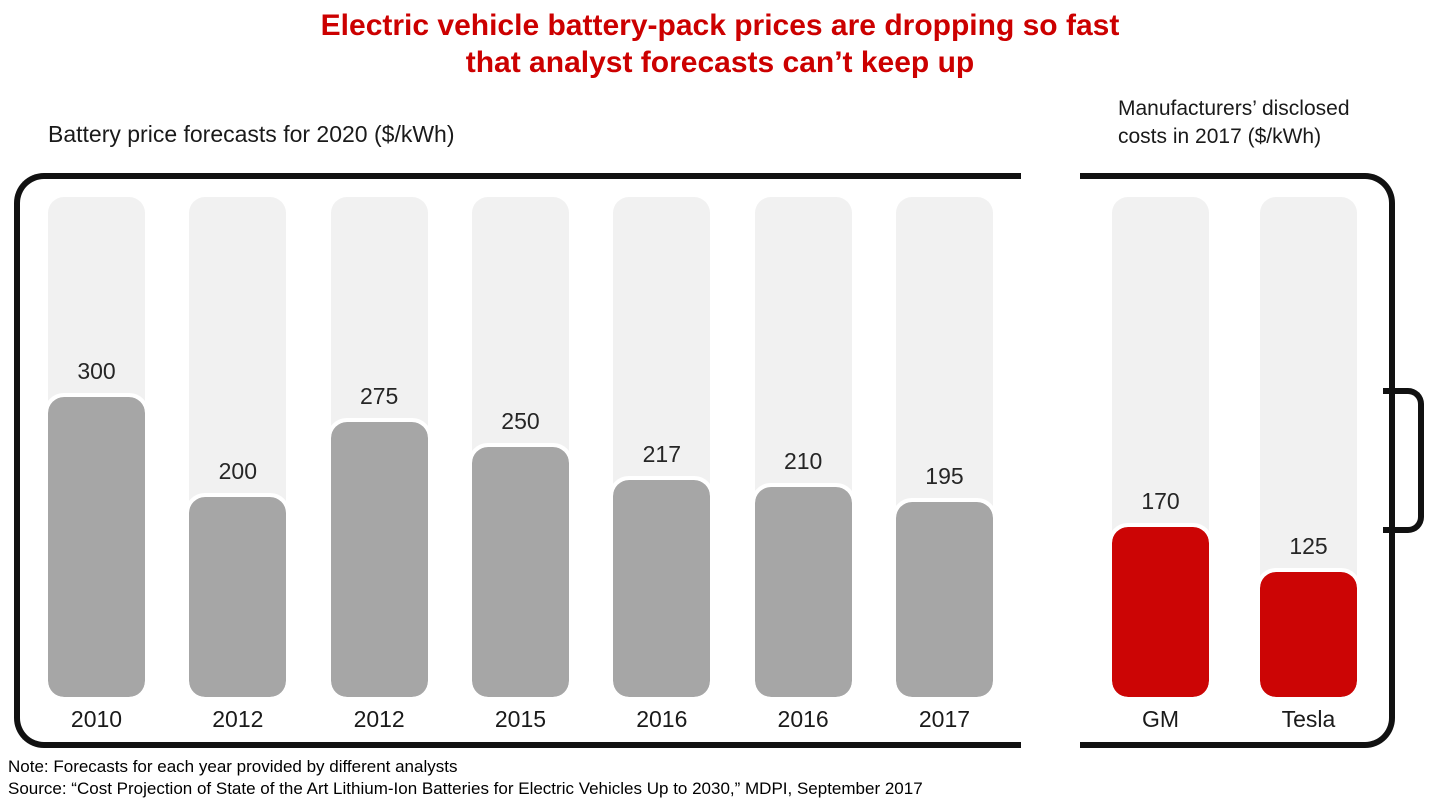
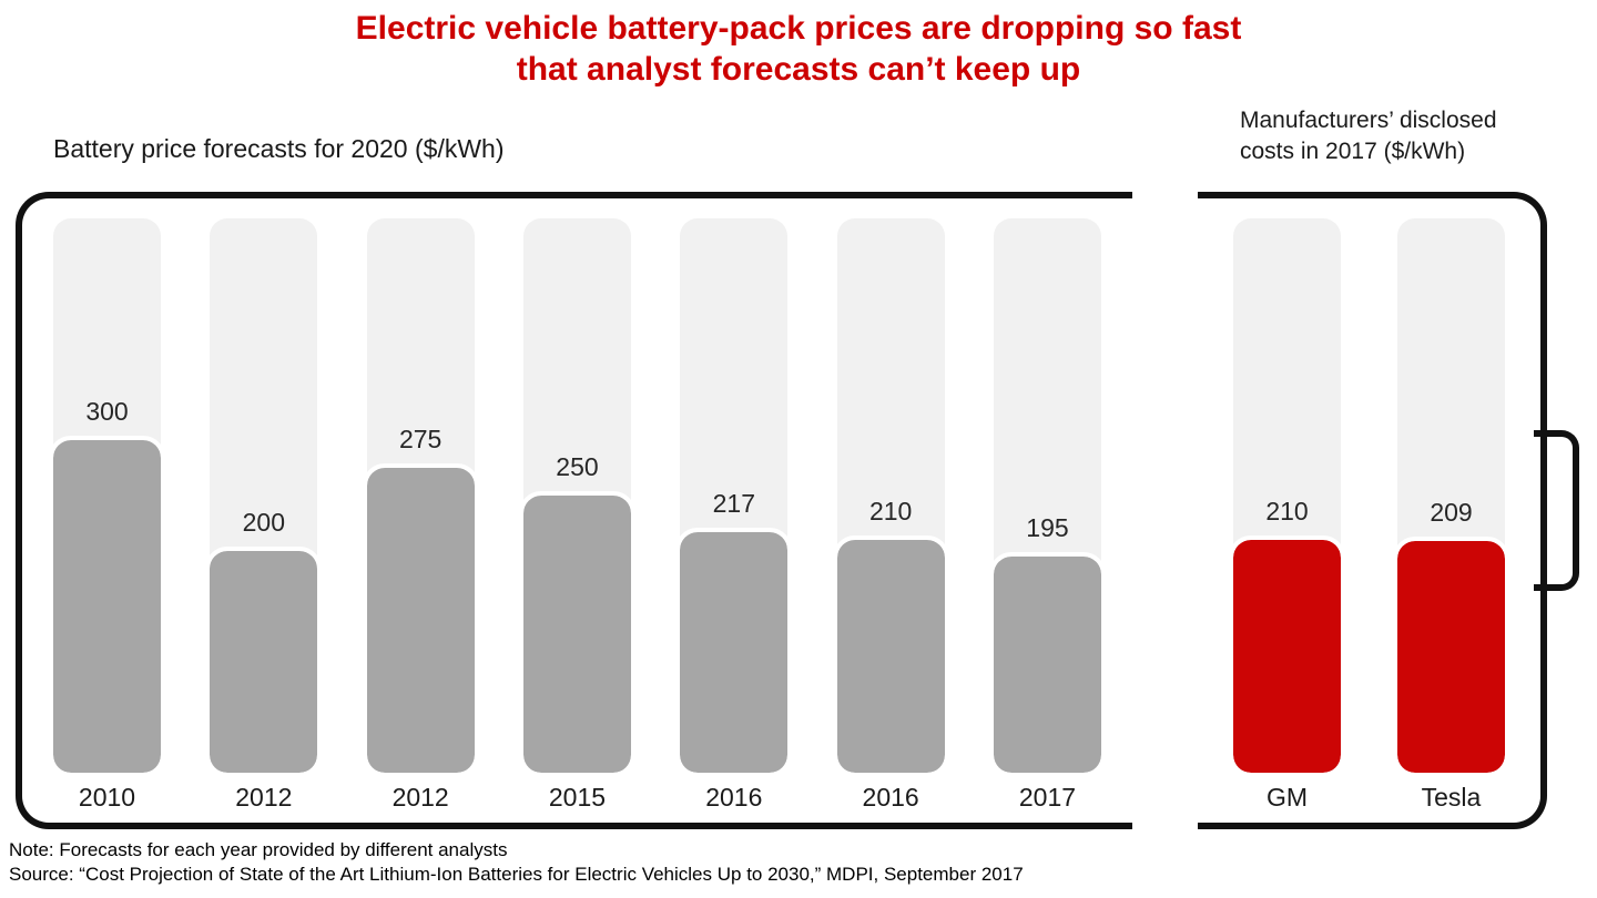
Manufacturers’ disclosed costs in 2017 ($/kWh)/GM: 170 -> 210
Manufacturers’ disclosed costs in 2017 ($/kWh)/Tesla: 125 -> 209
